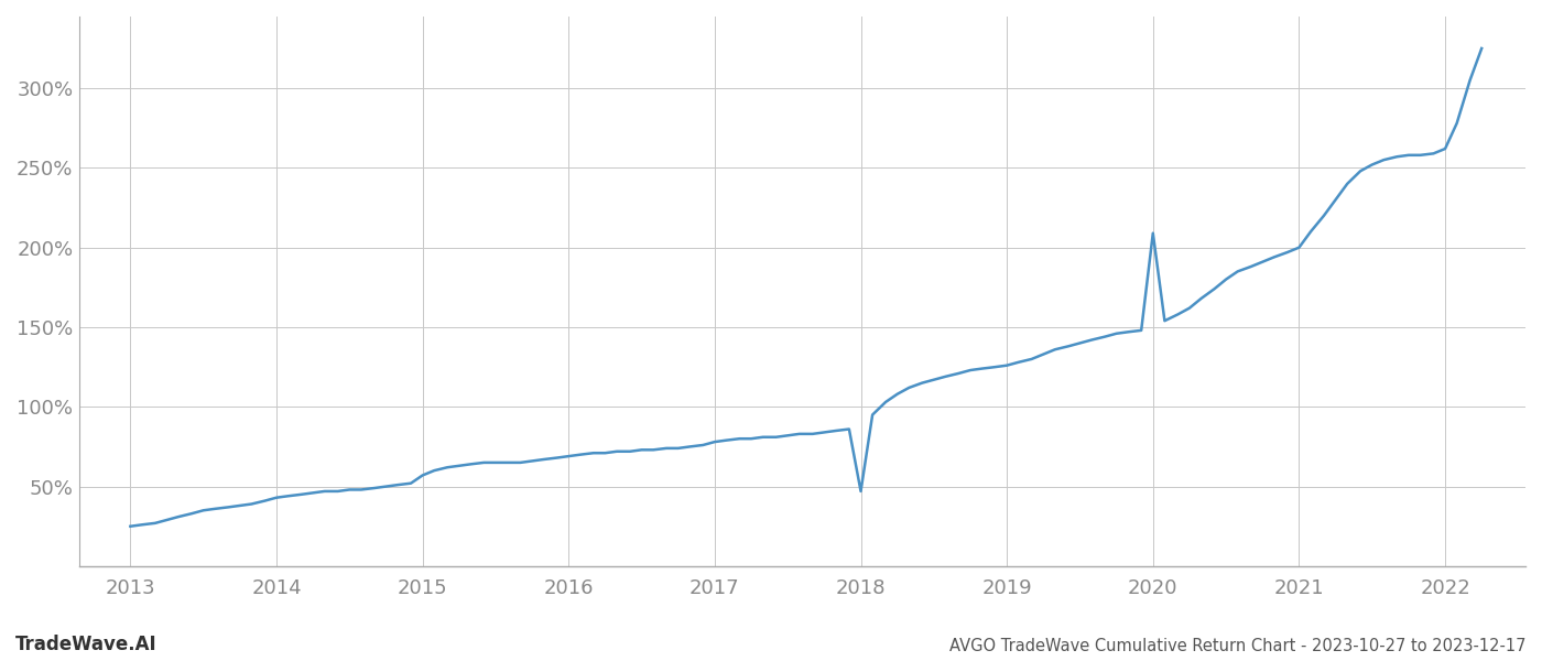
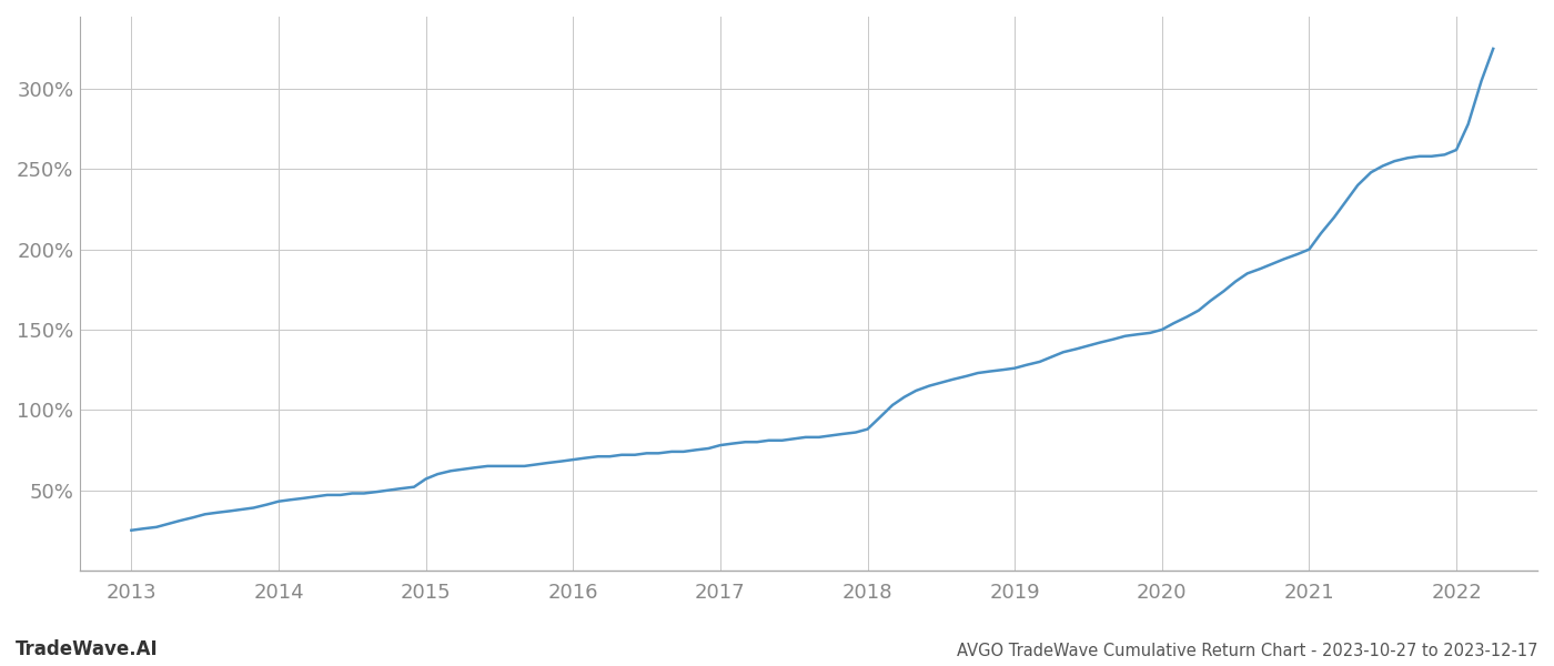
2018: 47% -> 88%
2020: 209% -> 150%
